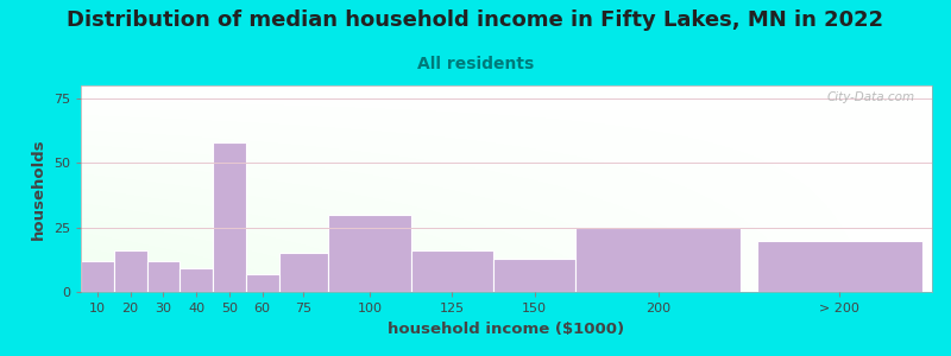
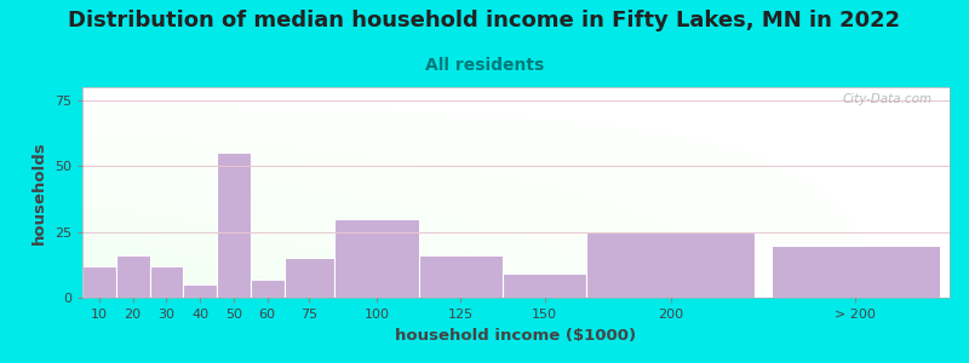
40: 9 -> 5
50: 58 -> 55
150: 13 -> 9
